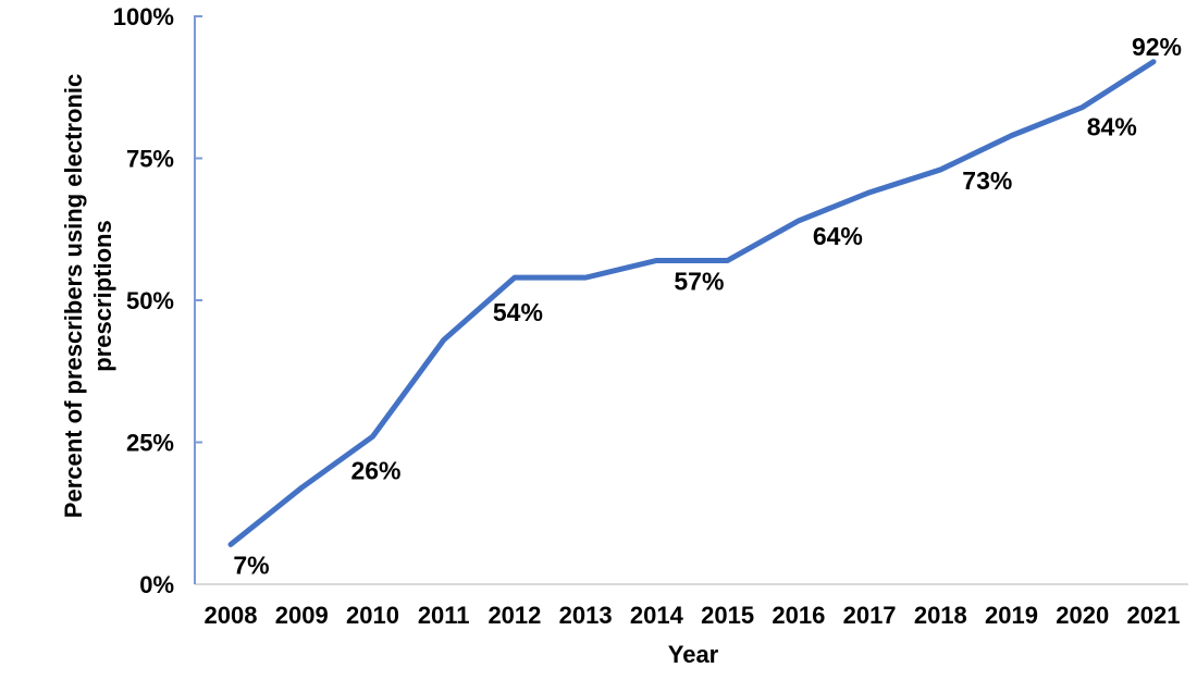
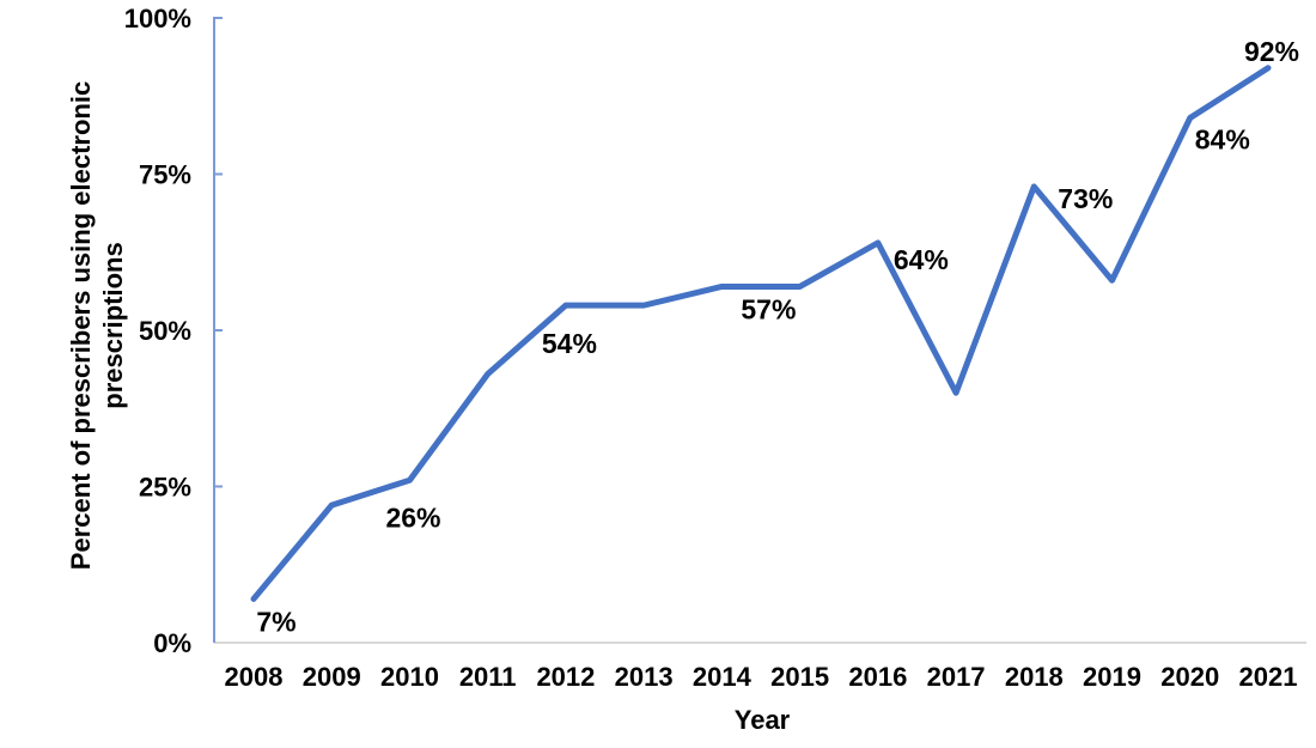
2009: 17% -> 22%
2017: 69% -> 40%
2019: 79% -> 58%
